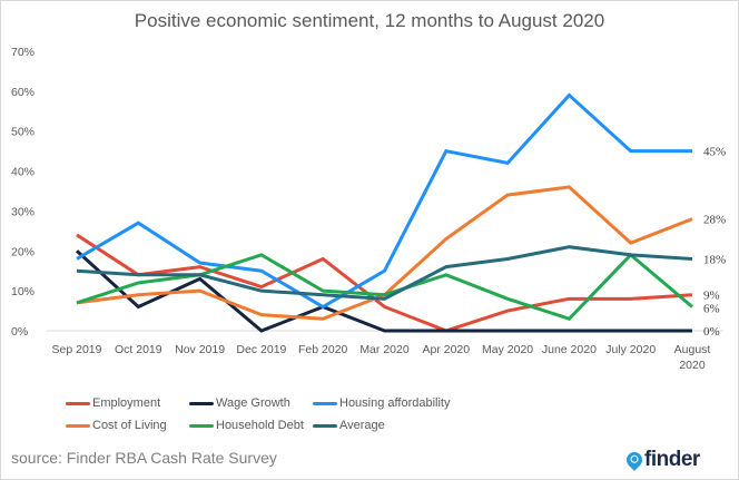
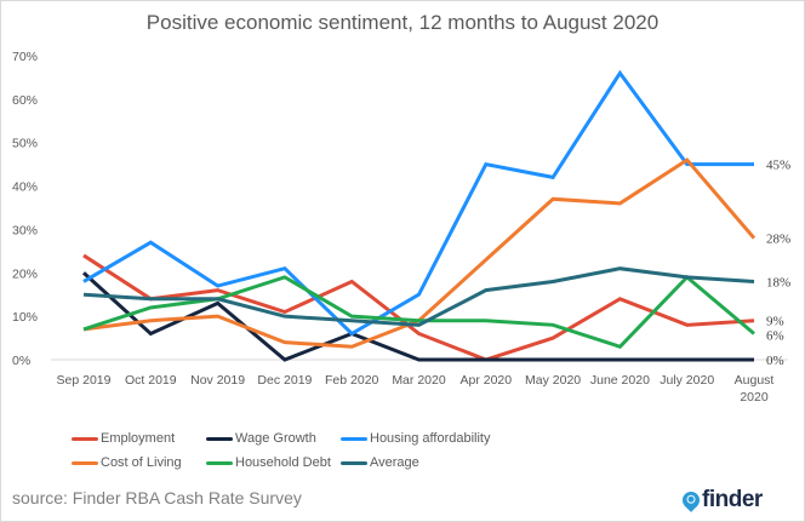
Housing affordability/Dec 2019: 15% -> 21%
Household Debt/Apr 2020: 14% -> 9%
Cost of Living/May 2020: 34% -> 37%
Employment/June 2020: 8% -> 14%
Housing affordability/June 2020: 59% -> 66%
Cost of Living/July 2020: 22% -> 46%
